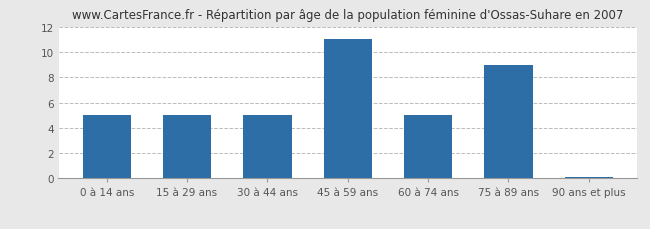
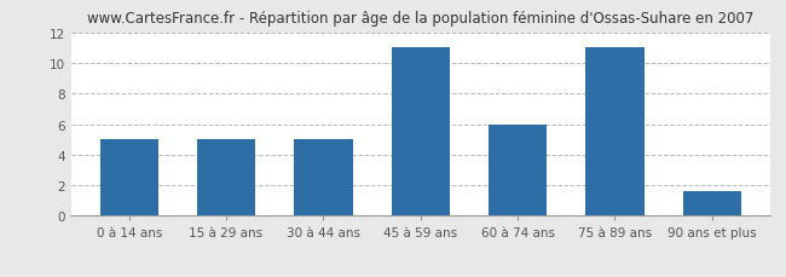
60 à 74 ans: 5.0 -> 6.0
75 à 89 ans: 9.0 -> 11.0
90 ans et plus: 0.1 -> 1.6
